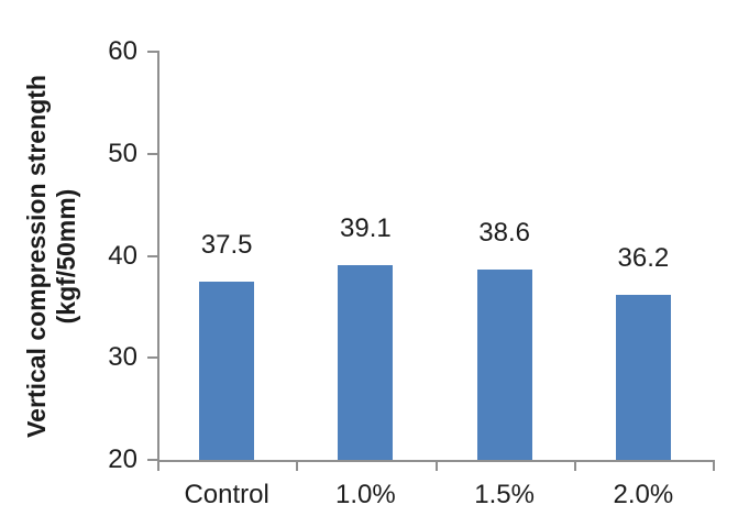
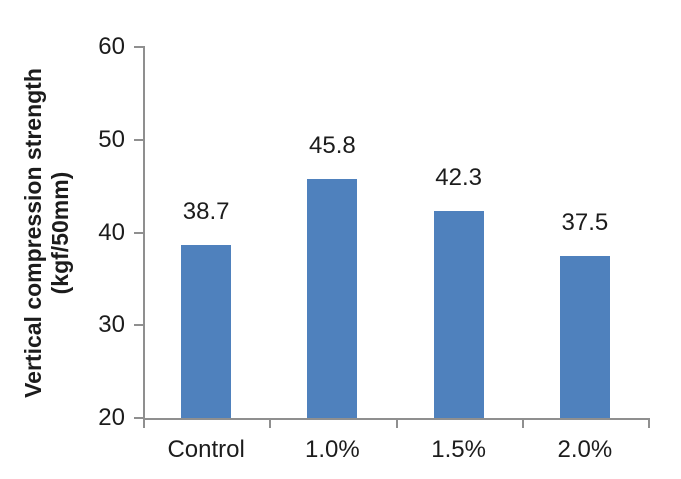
Control: 37.5 -> 38.7
1.0%: 39.1 -> 45.8
1.5%: 38.6 -> 42.3
2.0%: 36.2 -> 37.5
